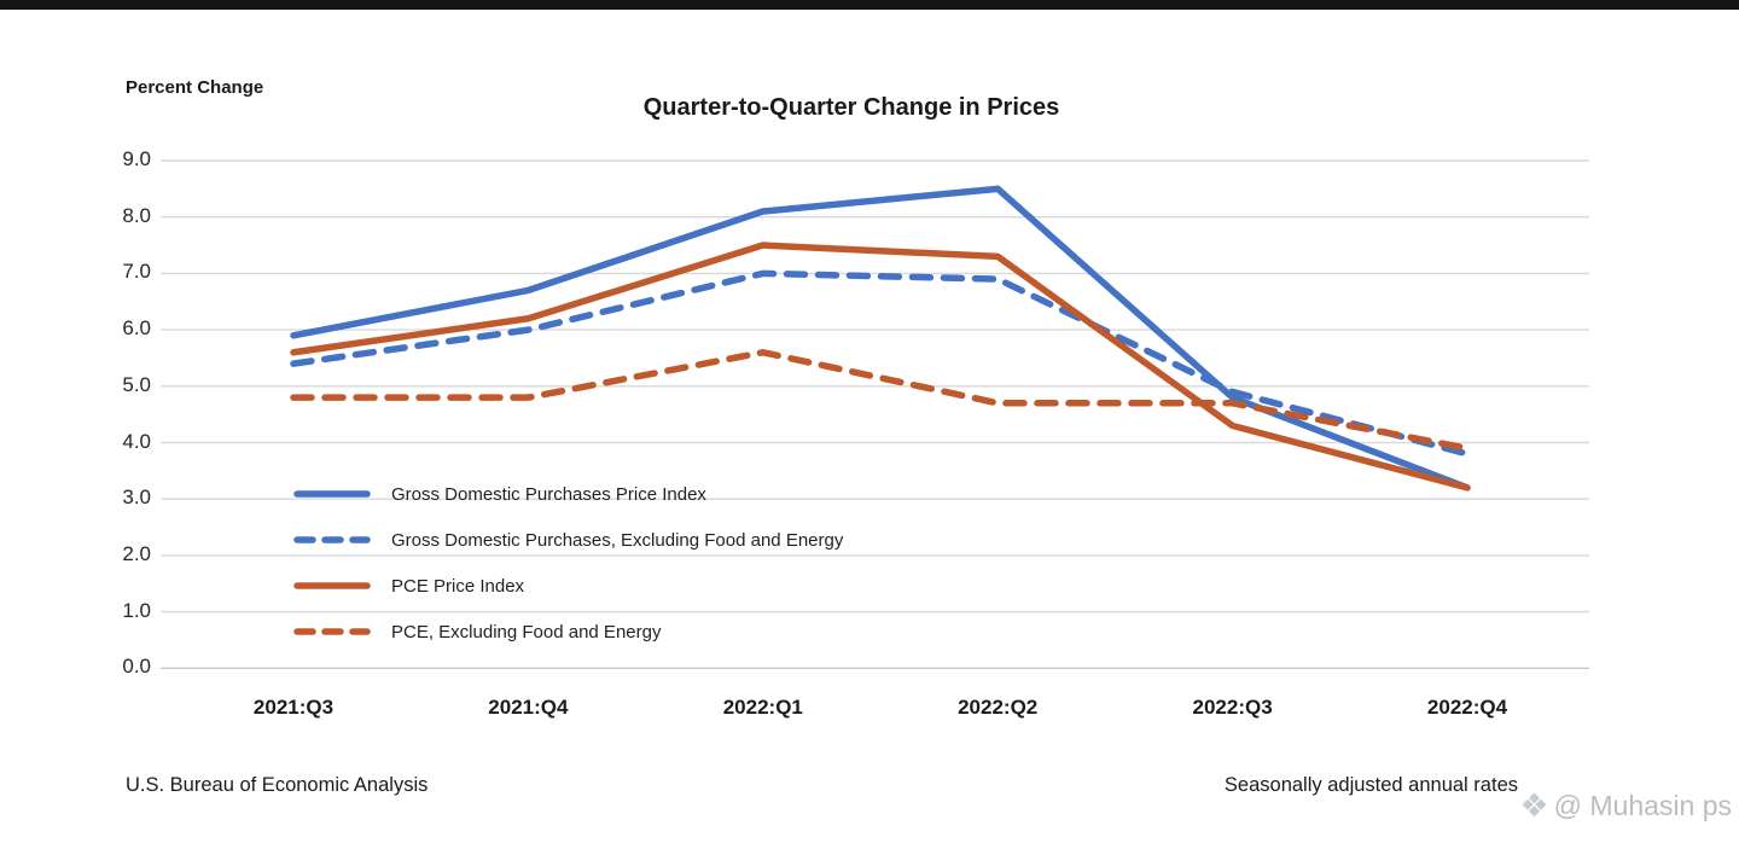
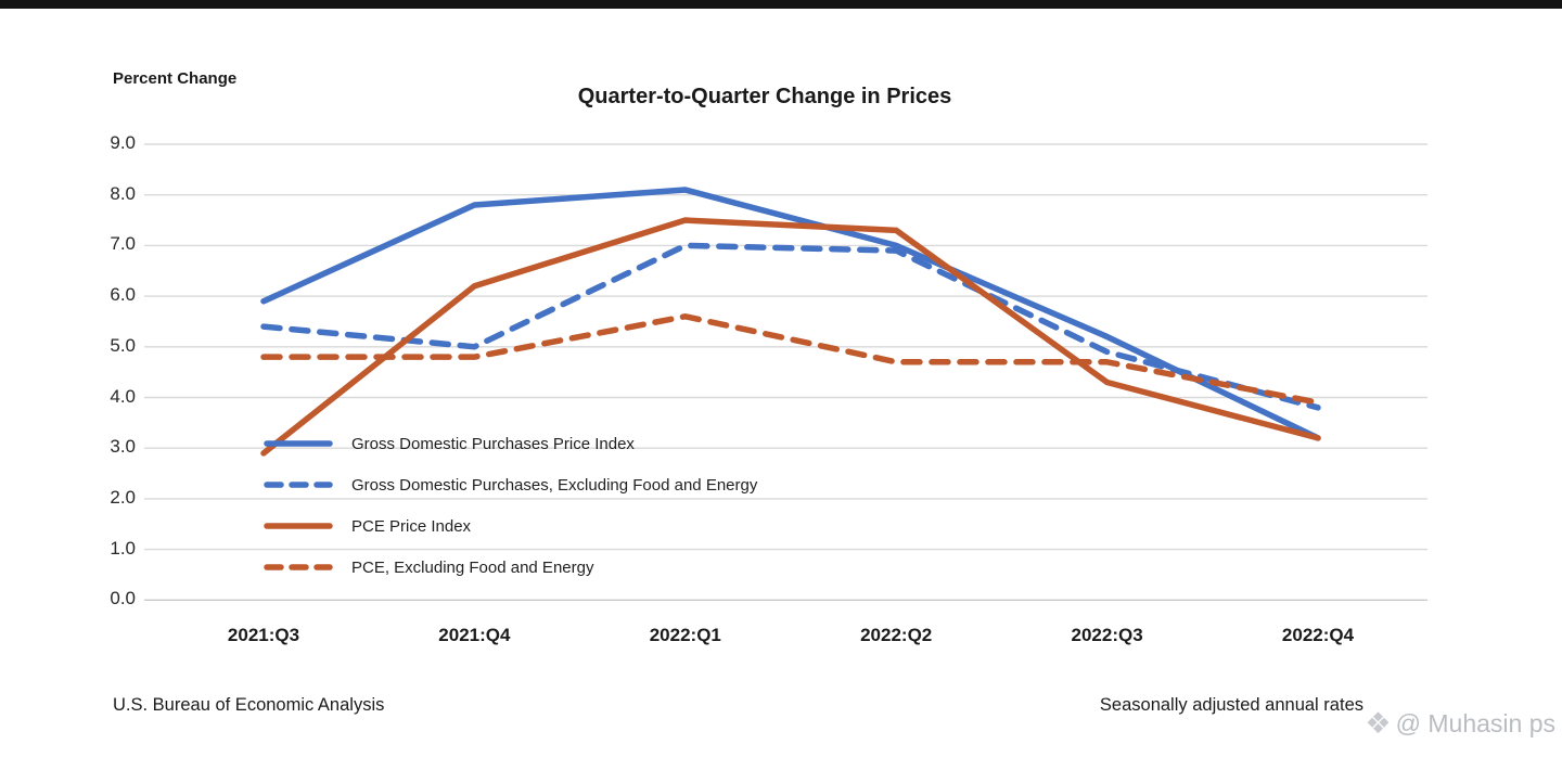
PCE Price Index/2021:Q3: 5.6 -> 2.9
Gross Domestic Purchases Price Index/2021:Q4: 6.7 -> 7.8
Gross Domestic Purchases, Excluding Food and Energy/2021:Q4: 6.0 -> 5.0
Gross Domestic Purchases Price Index/2022:Q2: 8.5 -> 7.0
Gross Domestic Purchases Price Index/2022:Q3: 4.8 -> 5.2
